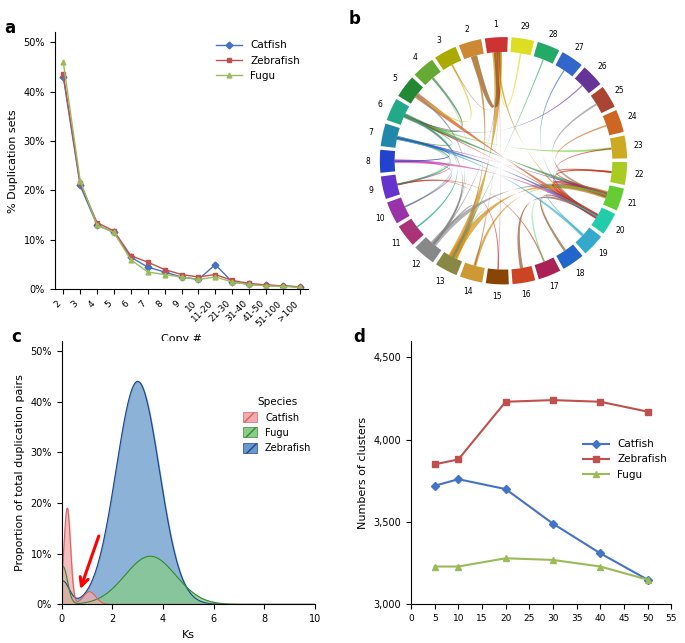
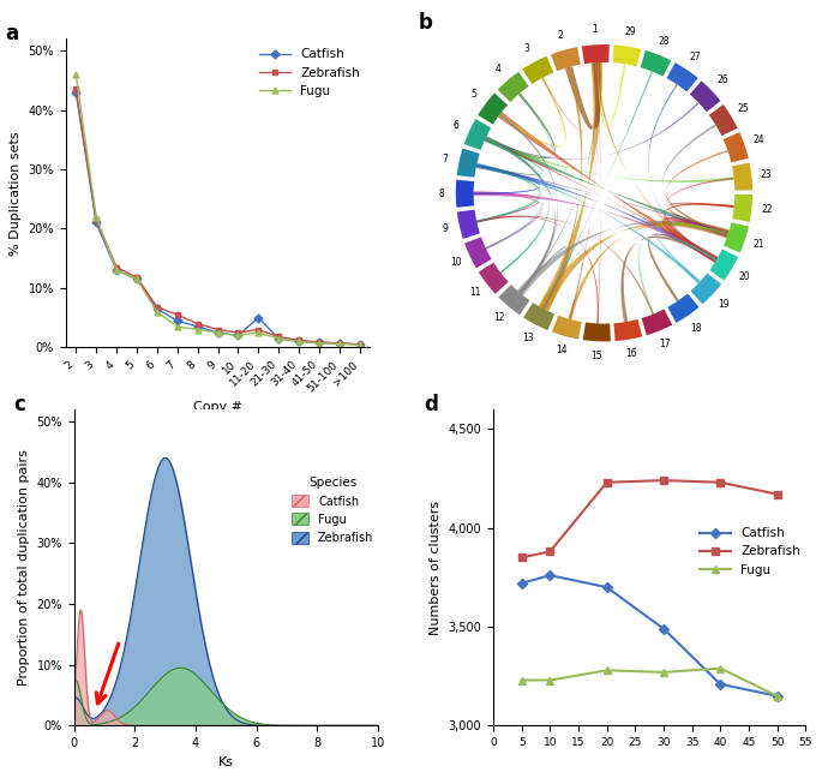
Catfish/40: 3,310 -> 3,210
Fugu/40: 3,230 -> 3,290
